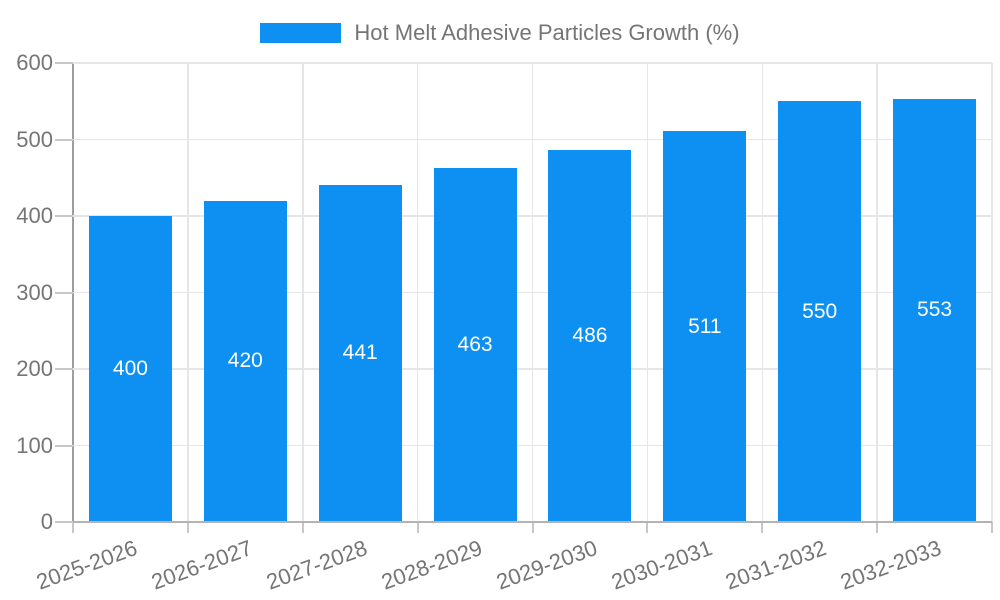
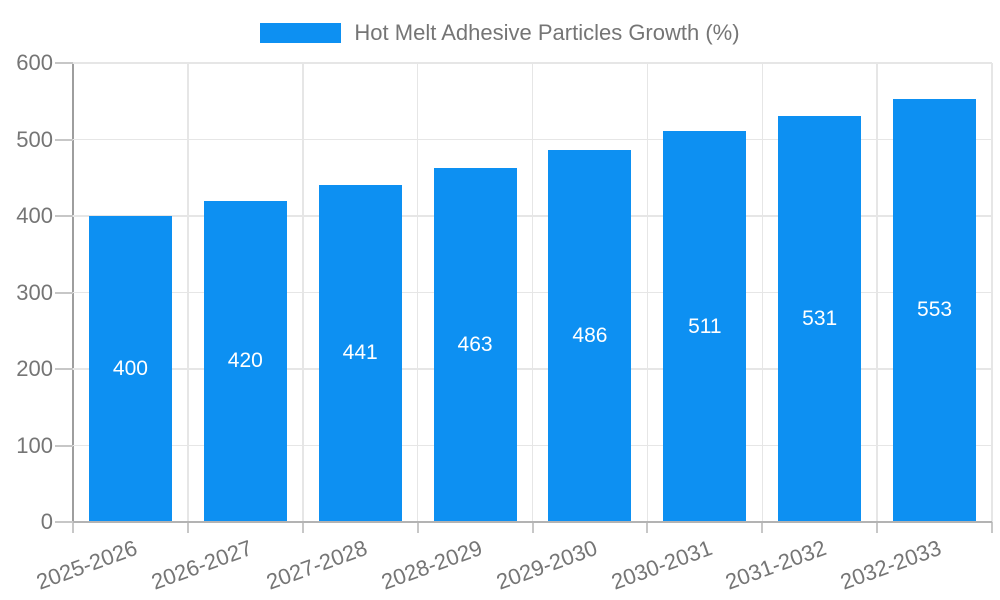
2031-2032: 550 -> 531
